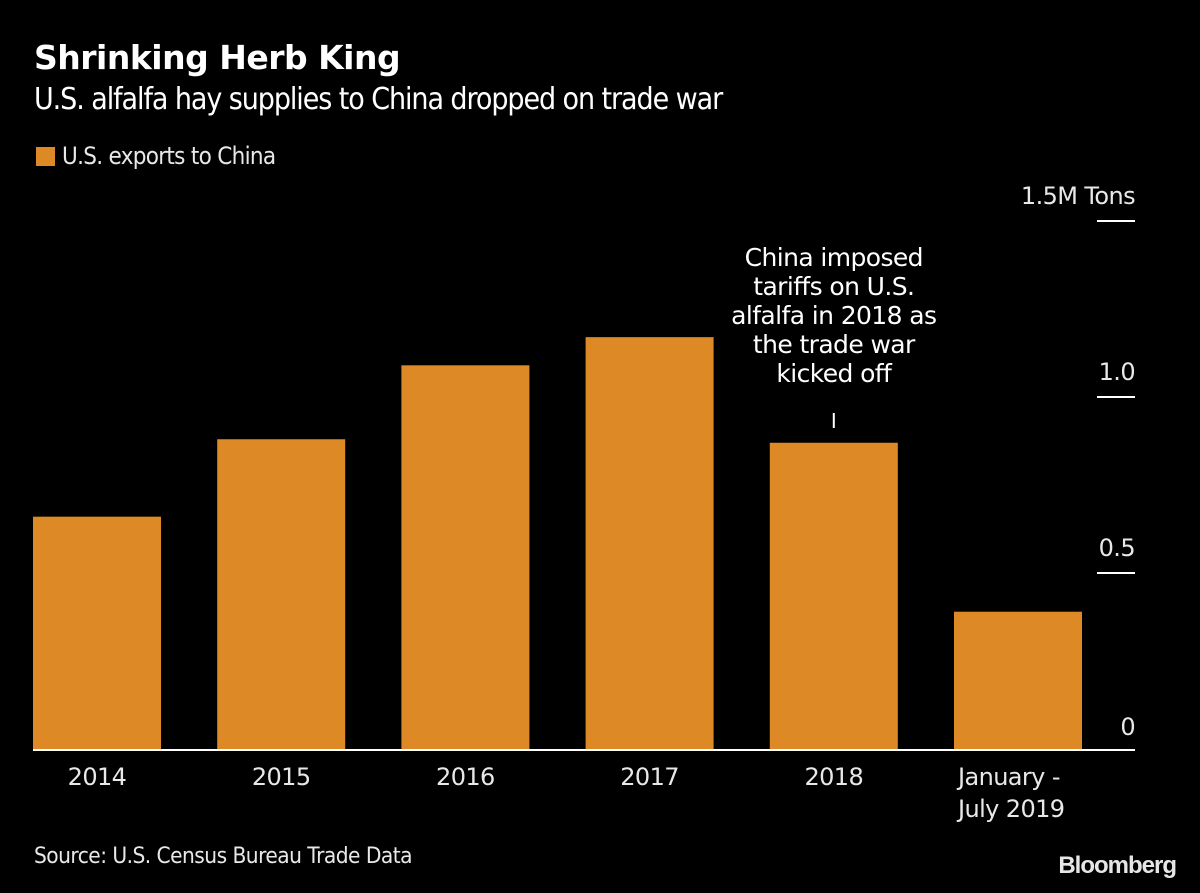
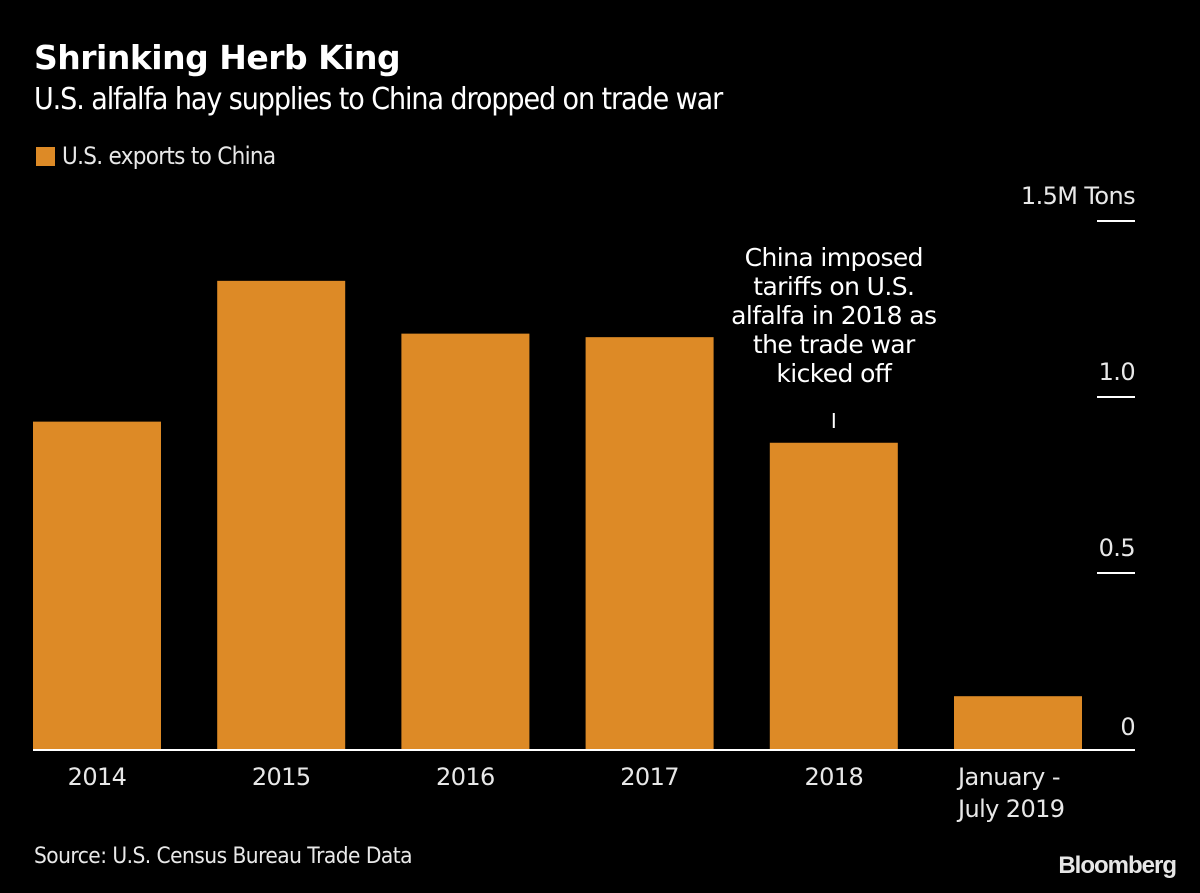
2014: 0.66 -> 0.93
2015: 0.88 -> 1.33
2016: 1.09 -> 1.18
January - July 2019: 0.39 -> 0.15
